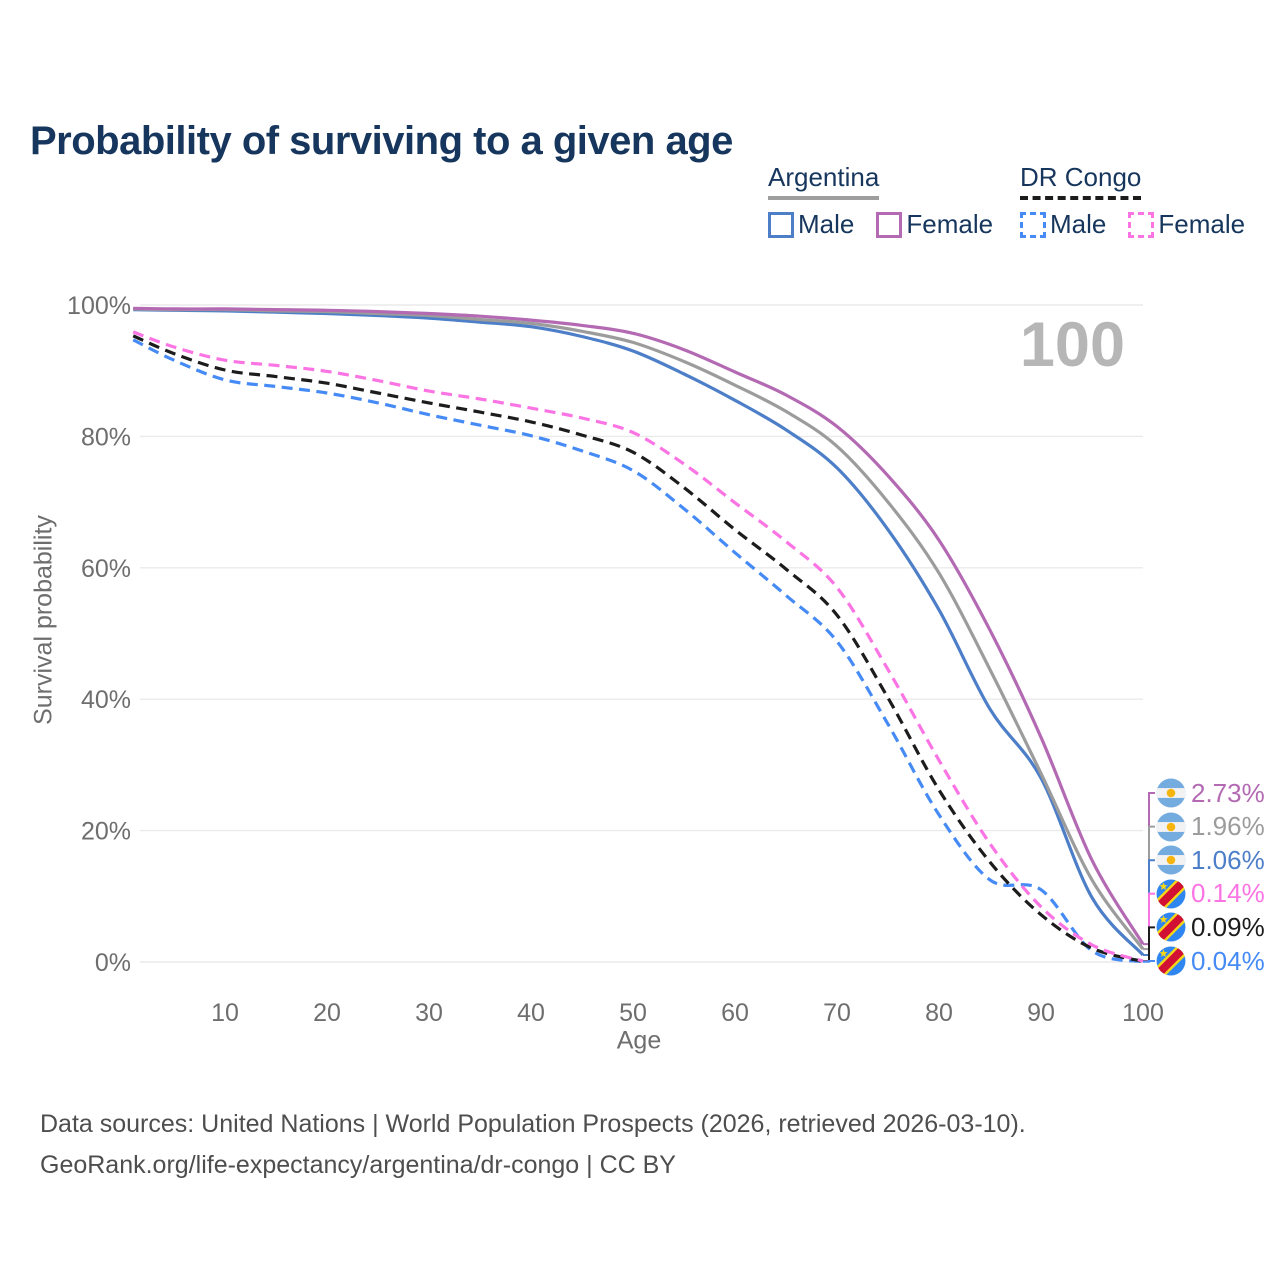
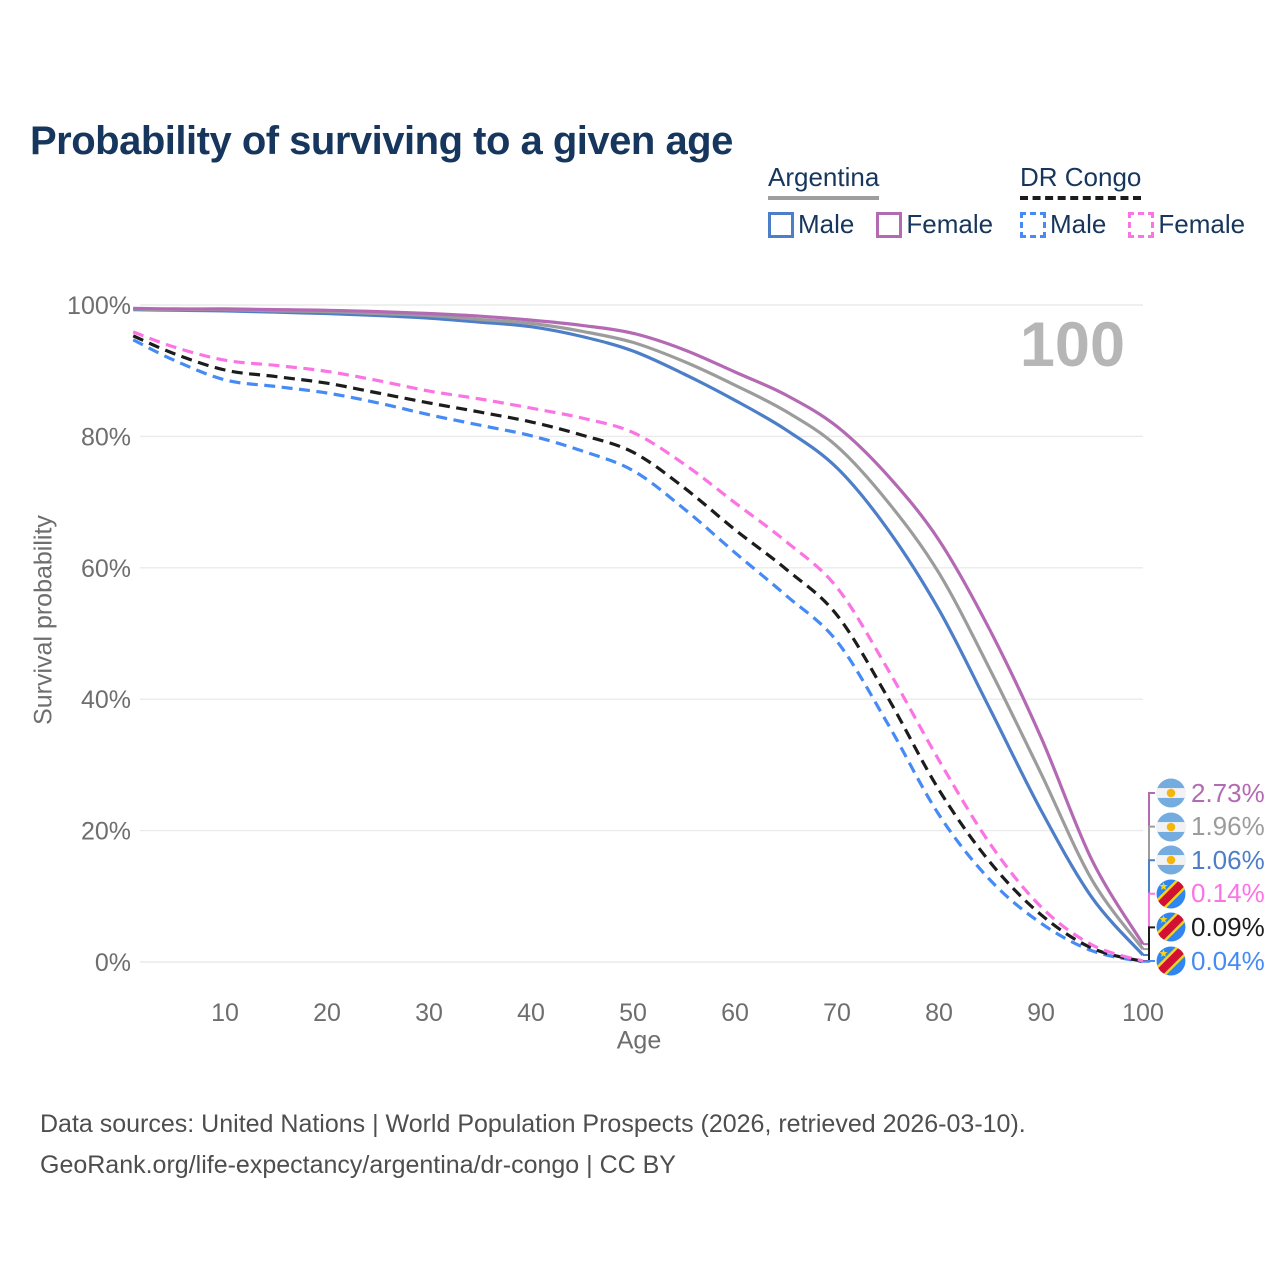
DR Congo Male/90: 11% -> 6%
Argentina Male/90: 28% -> 23%
